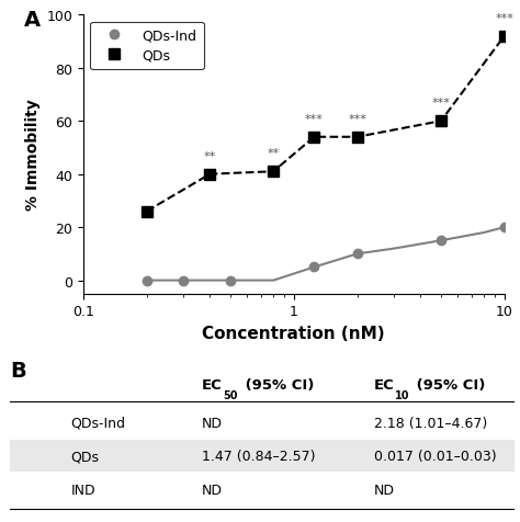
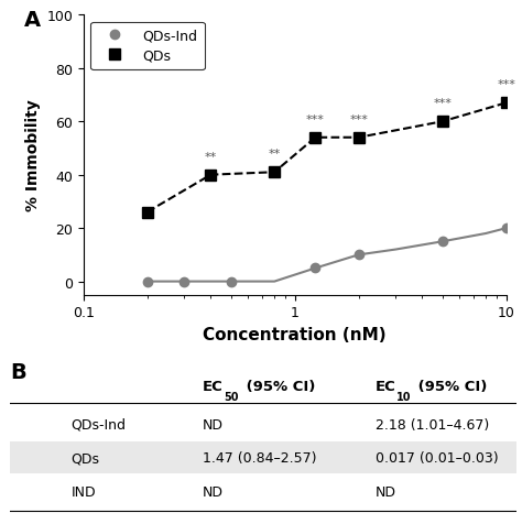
QDs/10: 92 -> 67
